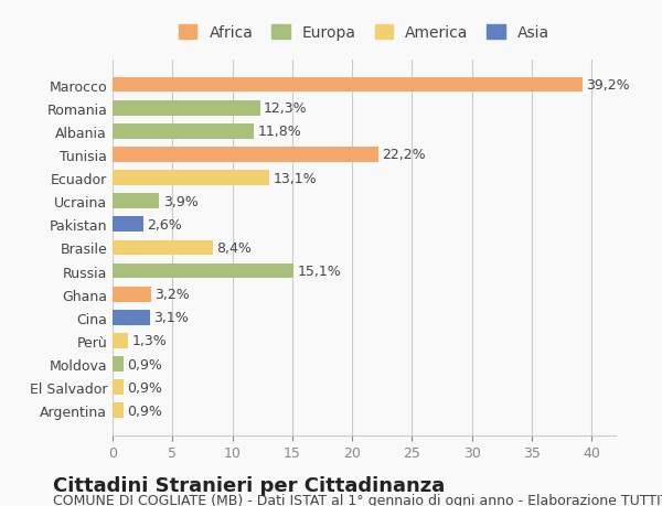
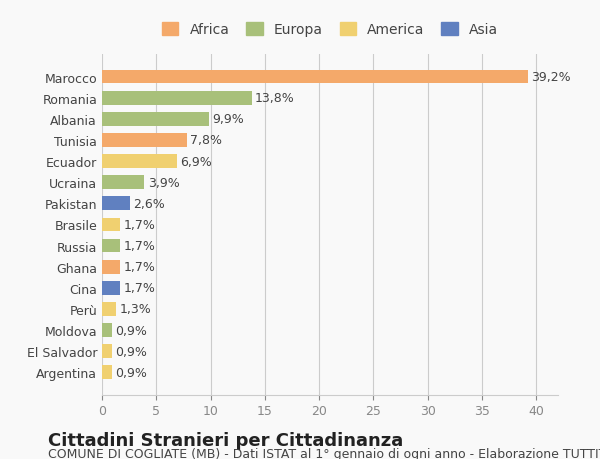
Romania: 12,3% -> 13,8%
Albania: 11,8% -> 9,9%
Tunisia: 22,2% -> 7,8%
Ecuador: 13,1% -> 6,9%
Brasile: 8,4% -> 1,7%
Russia: 15,1% -> 1,7%
Ghana: 3,2% -> 1,7%
Cina: 3,1% -> 1,7%
